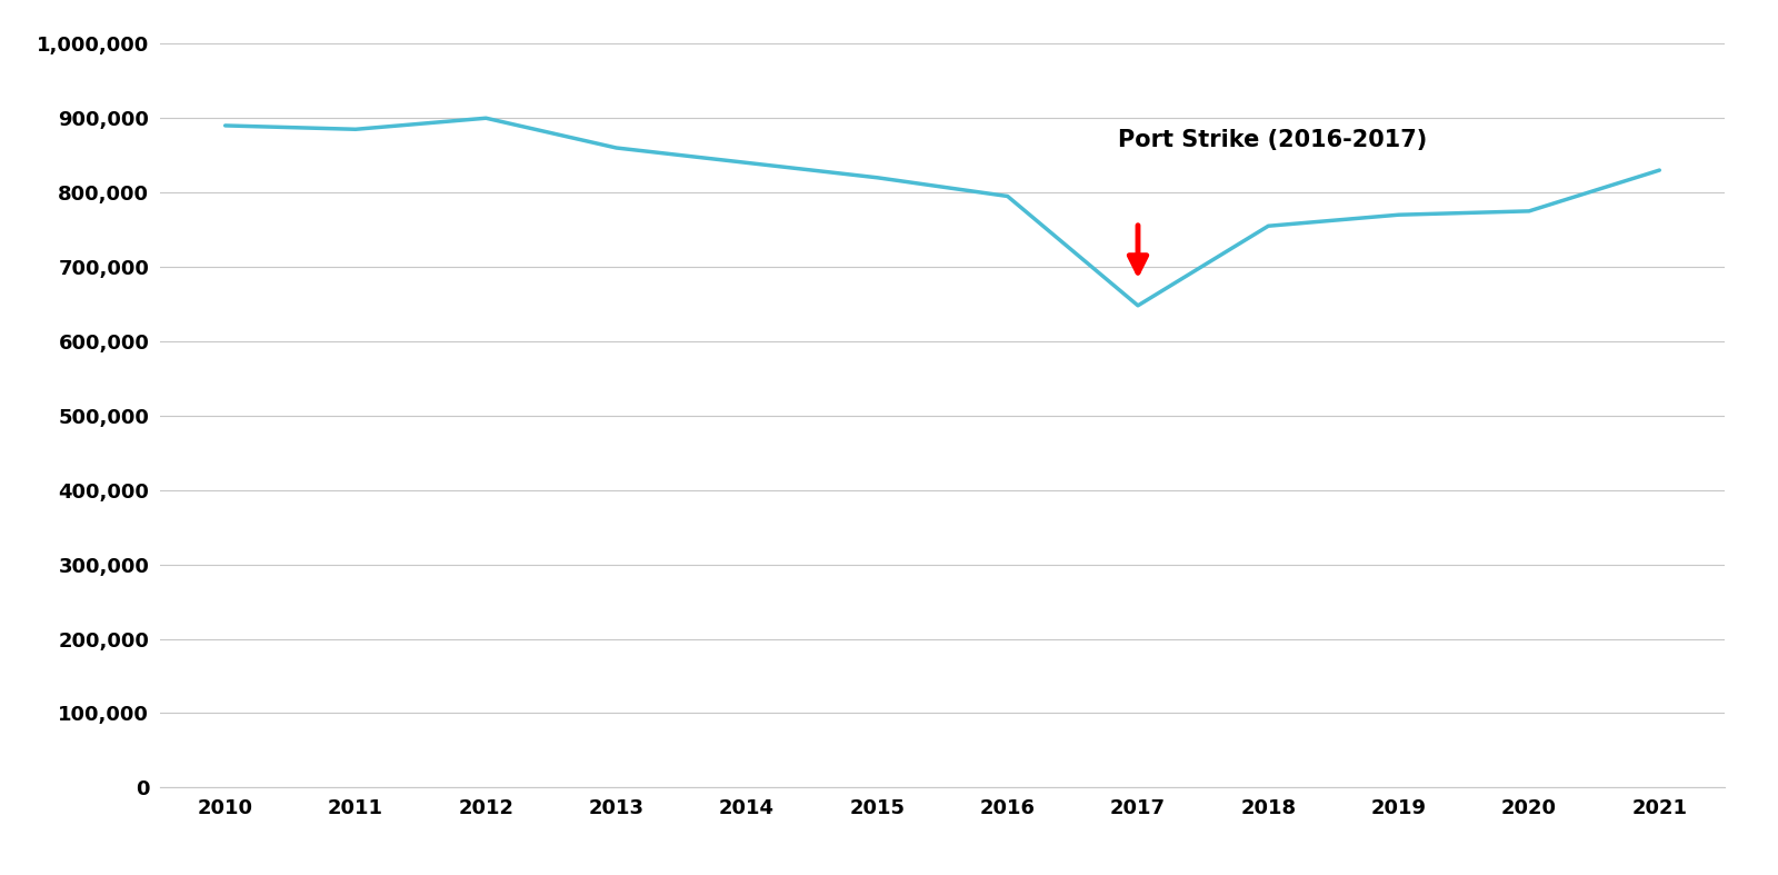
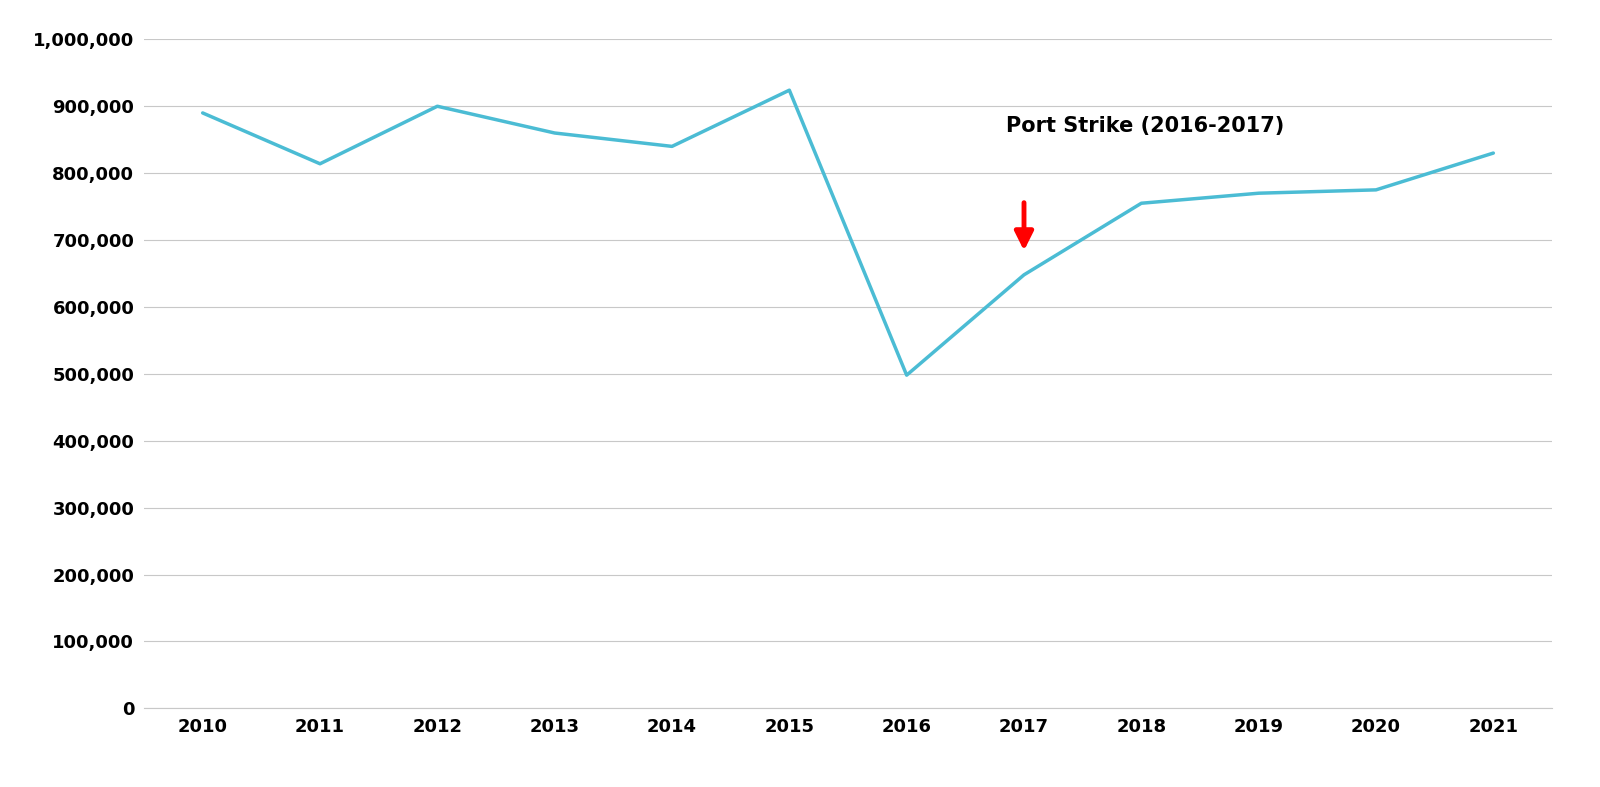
2011: 885,000 -> 814,000
2015: 820,000 -> 924,000
2016: 795,000 -> 498,000
